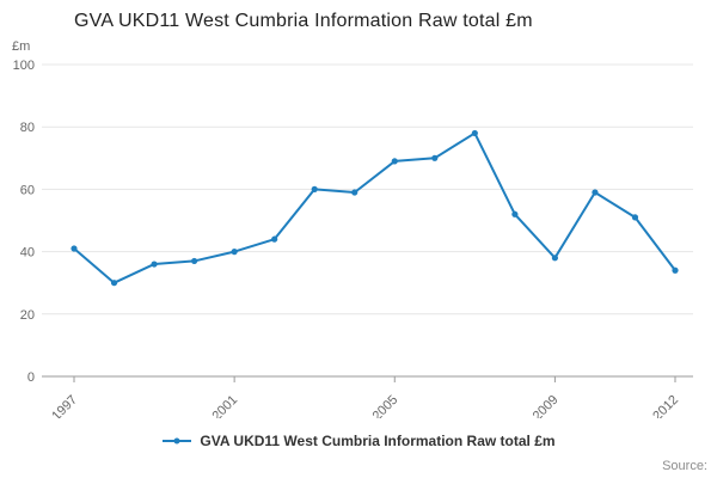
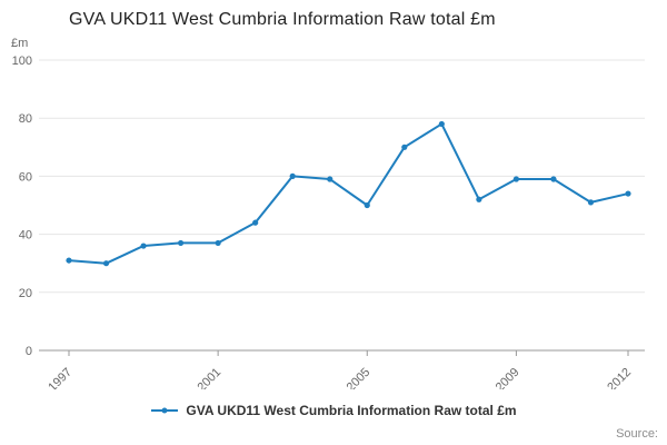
1997: 41 -> 31
2001: 40 -> 37
2005: 69 -> 50
2009: 38 -> 59
2012: 34 -> 54
